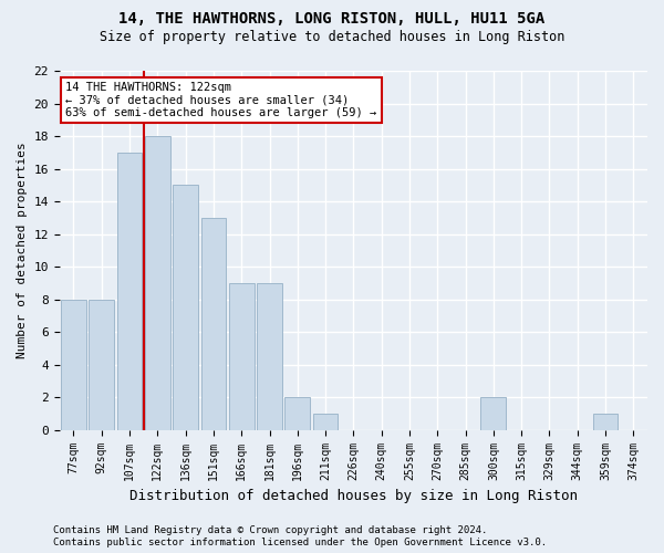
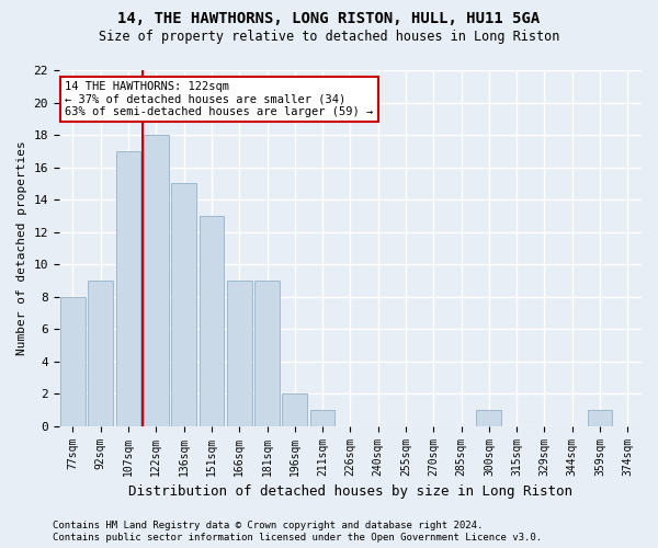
92sqm: 8 -> 9
300sqm: 2 -> 1
